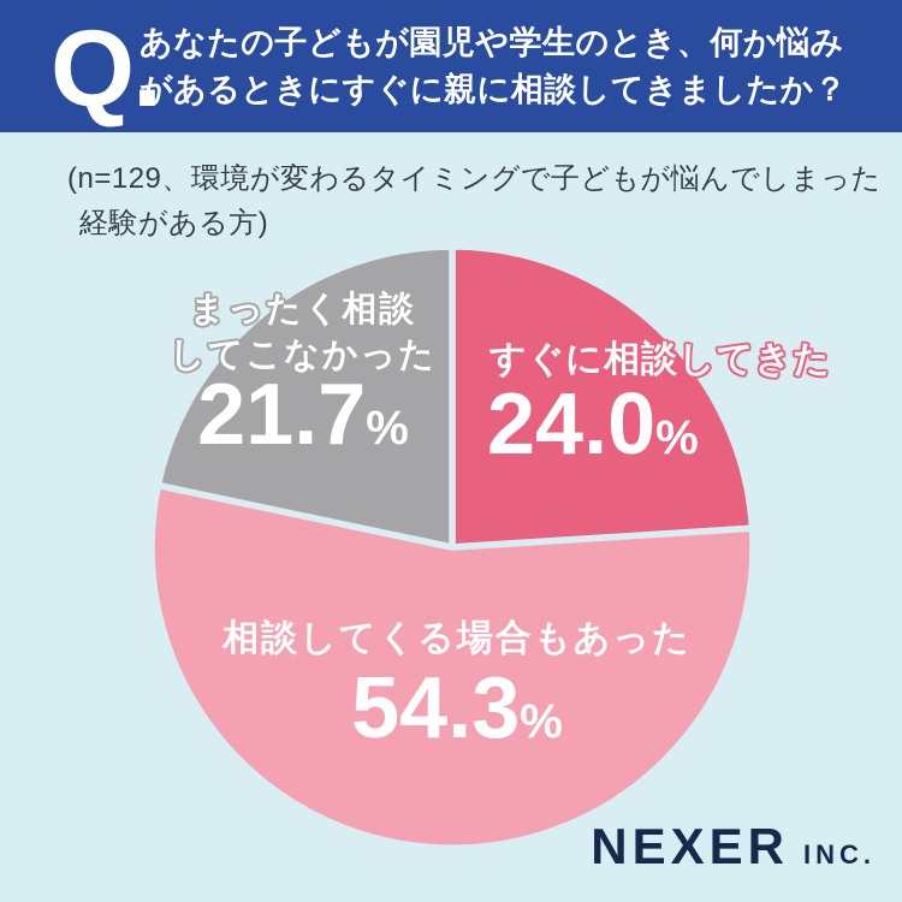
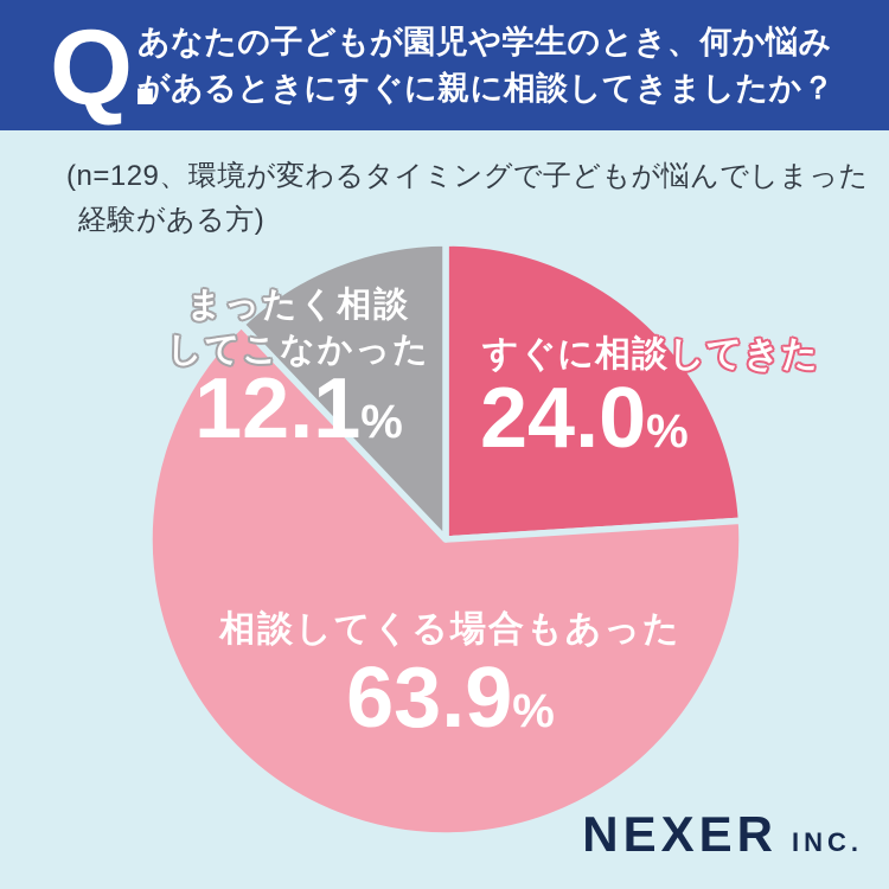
相談してくる場合もあった: 54.3 -> 63.9
まったく相談してこなかった: 21.7 -> 12.1
